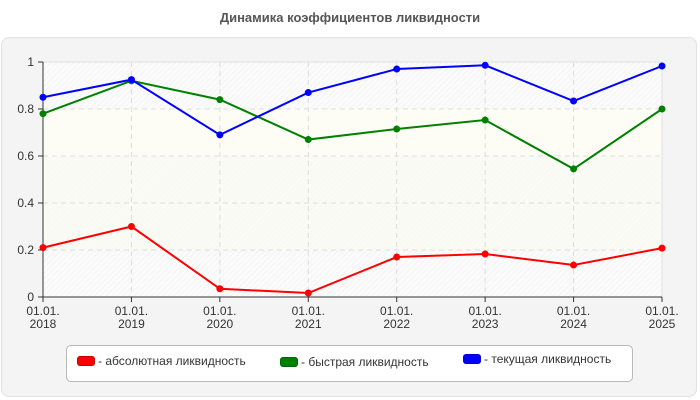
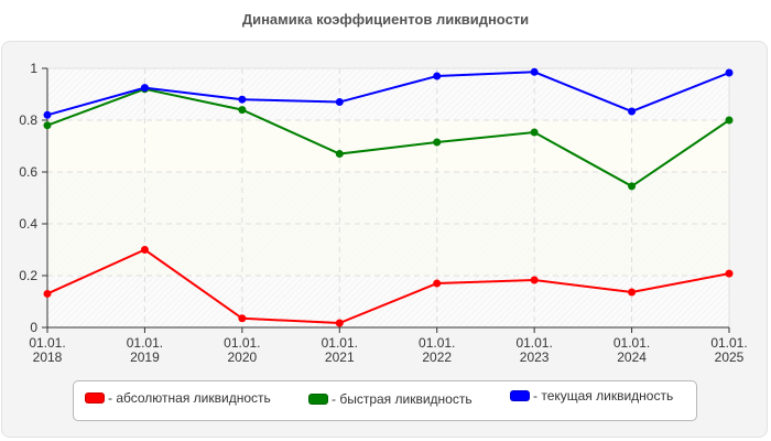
- абсолютная ликвидность/01.01. 2018: 0.21 -> 0.13
- текущая ликвидность/01.01. 2018: 0.85 -> 0.82
- текущая ликвидность/01.01. 2020: 0.69 -> 0.88
